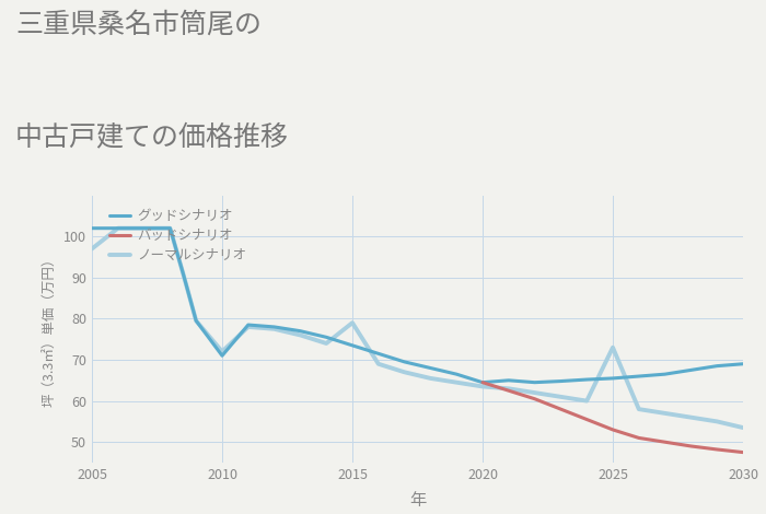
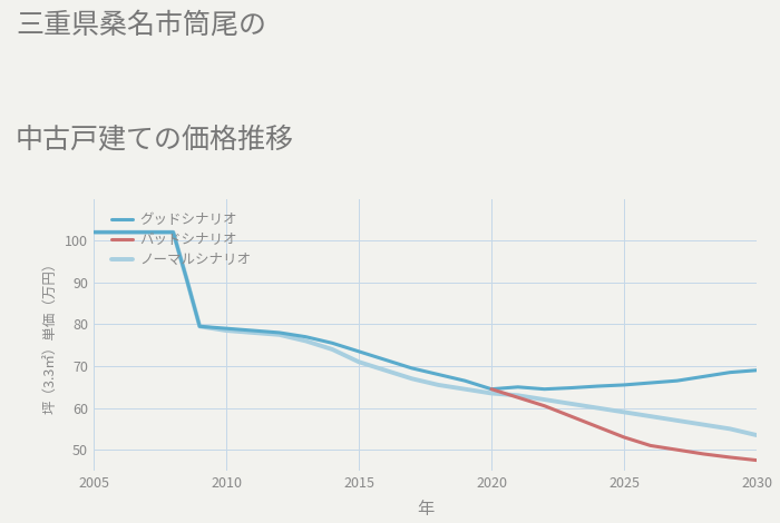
ノーマルシナリオ/2005: 97.0 -> 102.0
グッドシナリオ/2010: 71.0 -> 79.0
ノーマルシナリオ/2010: 72.0 -> 78.5
ノーマルシナリオ/2015: 79.0 -> 71.0
ノーマルシナリオ/2025: 73.0 -> 59.0
